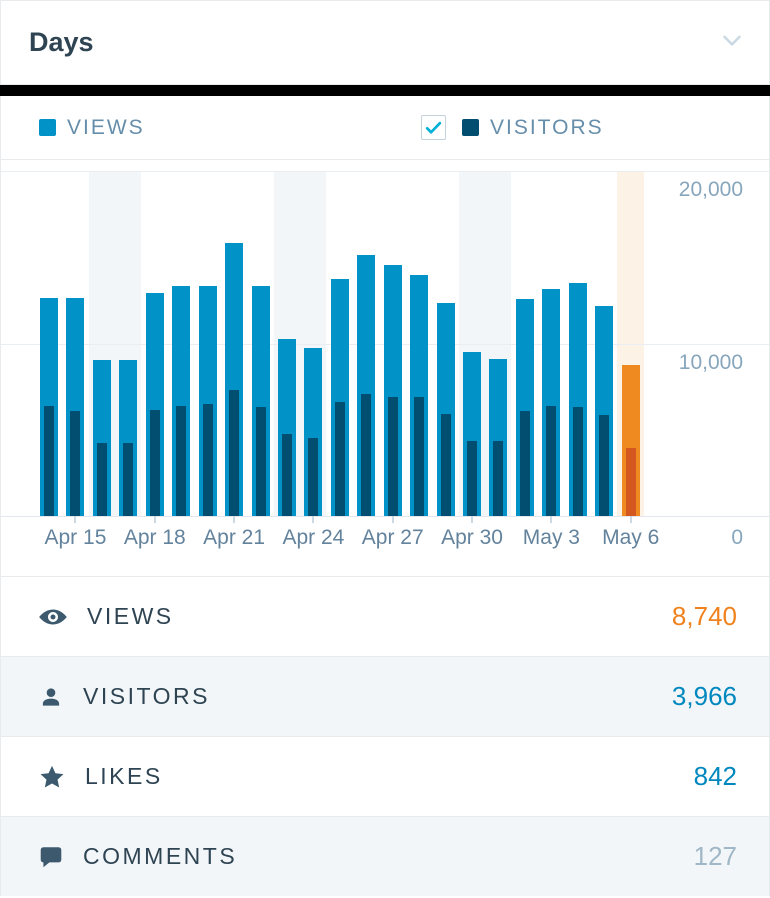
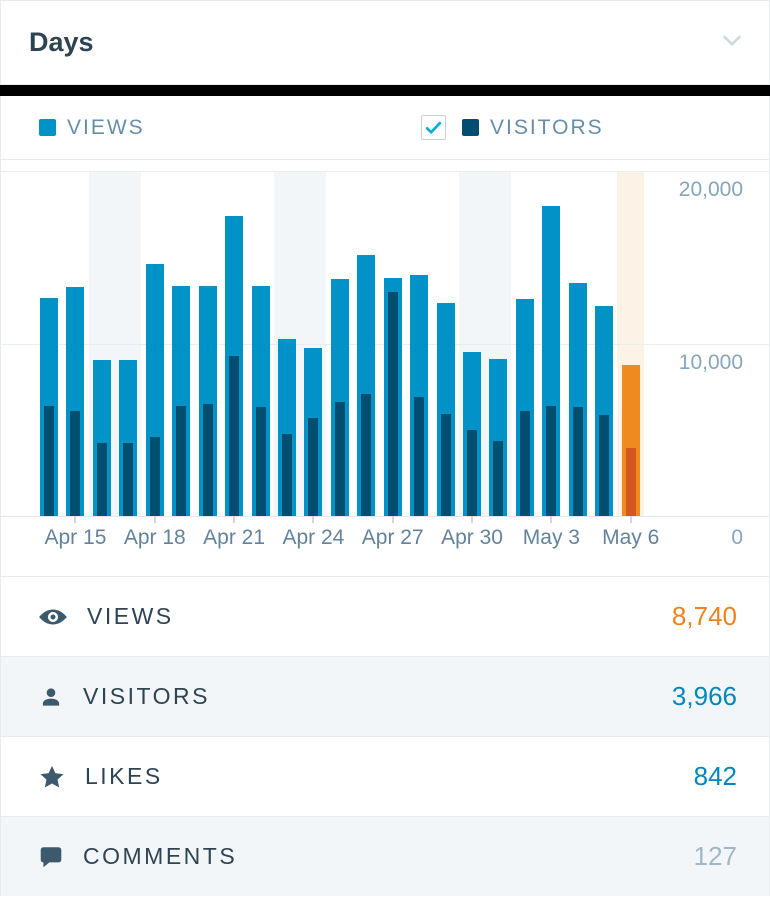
VIEWS/Apr 15: 12600 -> 13300
VIEWS/Apr 18: 13000 -> 14600
VISITORS/Apr 18: 6200 -> 4600
VIEWS/Apr 21: 15800 -> 17400
VISITORS/Apr 21: 7300 -> 9300
VISITORS/Apr 24: 4600 -> 5700
VIEWS/Apr 27: 14600 -> 13800
VISITORS/Apr 27: 6900 -> 13000
VISITORS/Apr 30: 4400 -> 5000
VIEWS/May 3: 13100 -> 18000
